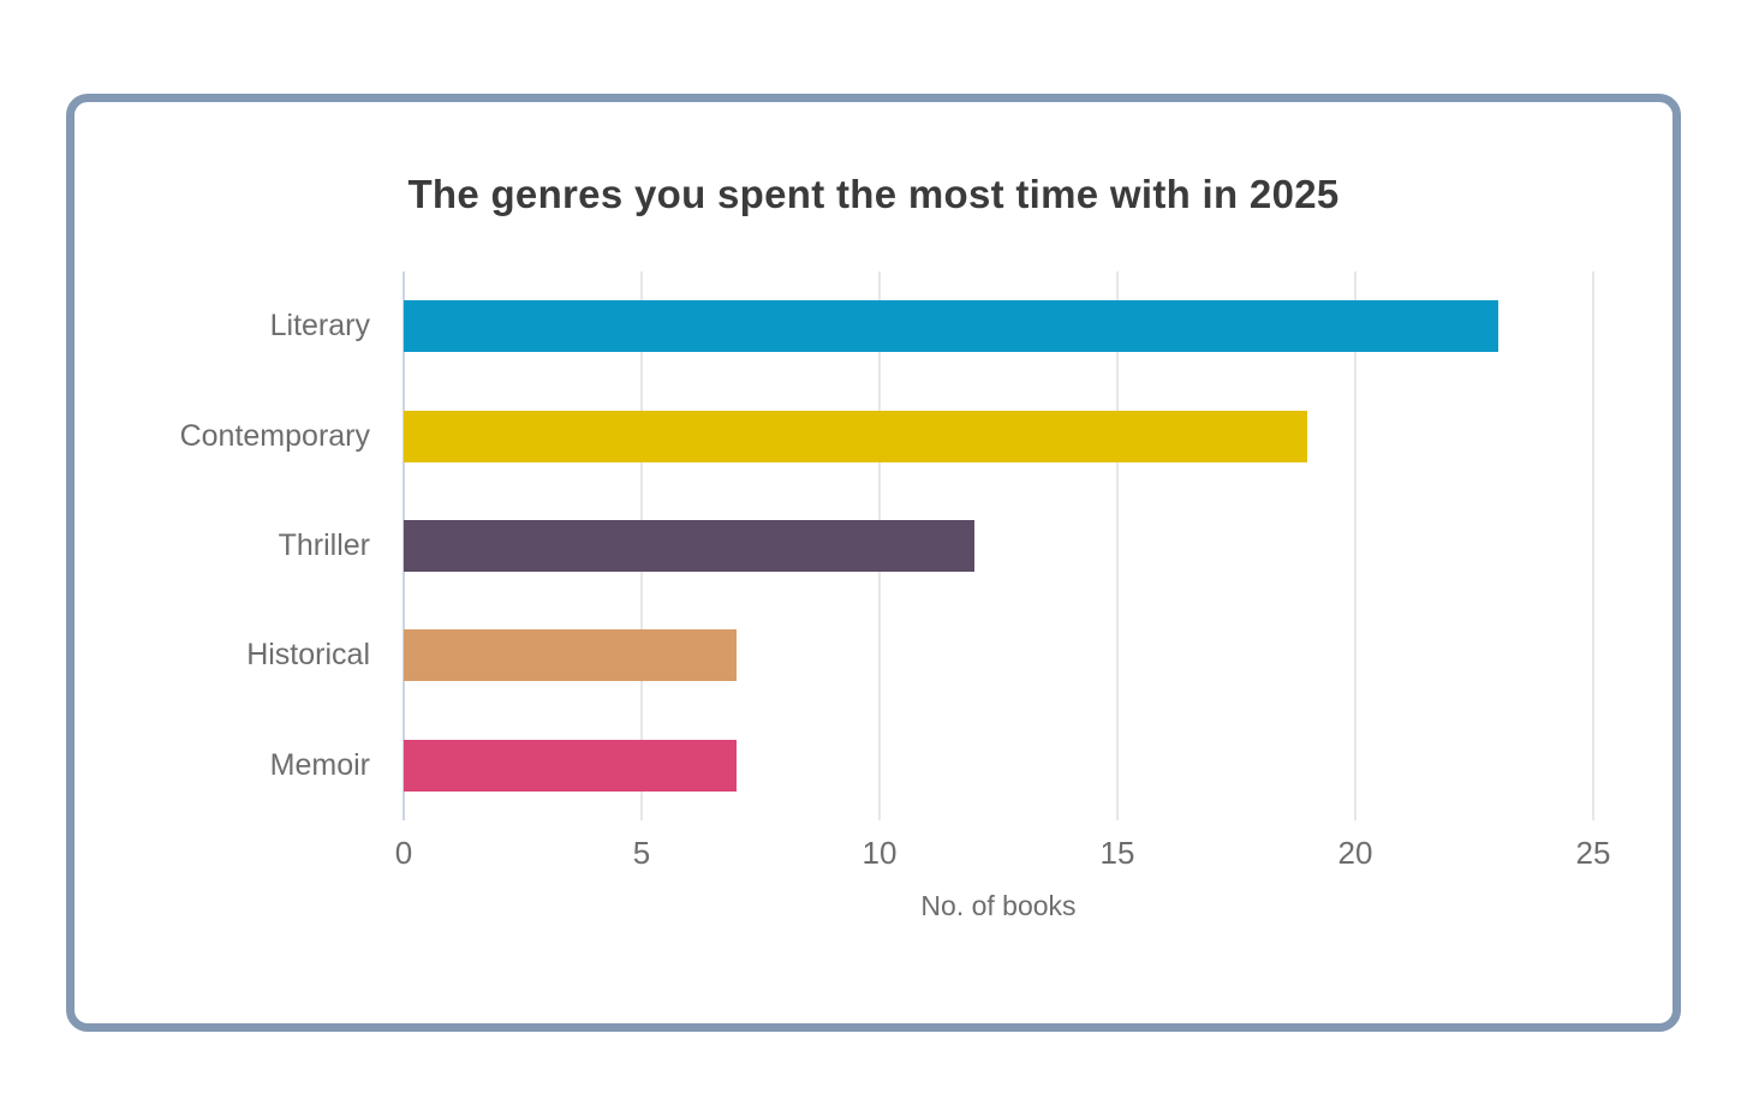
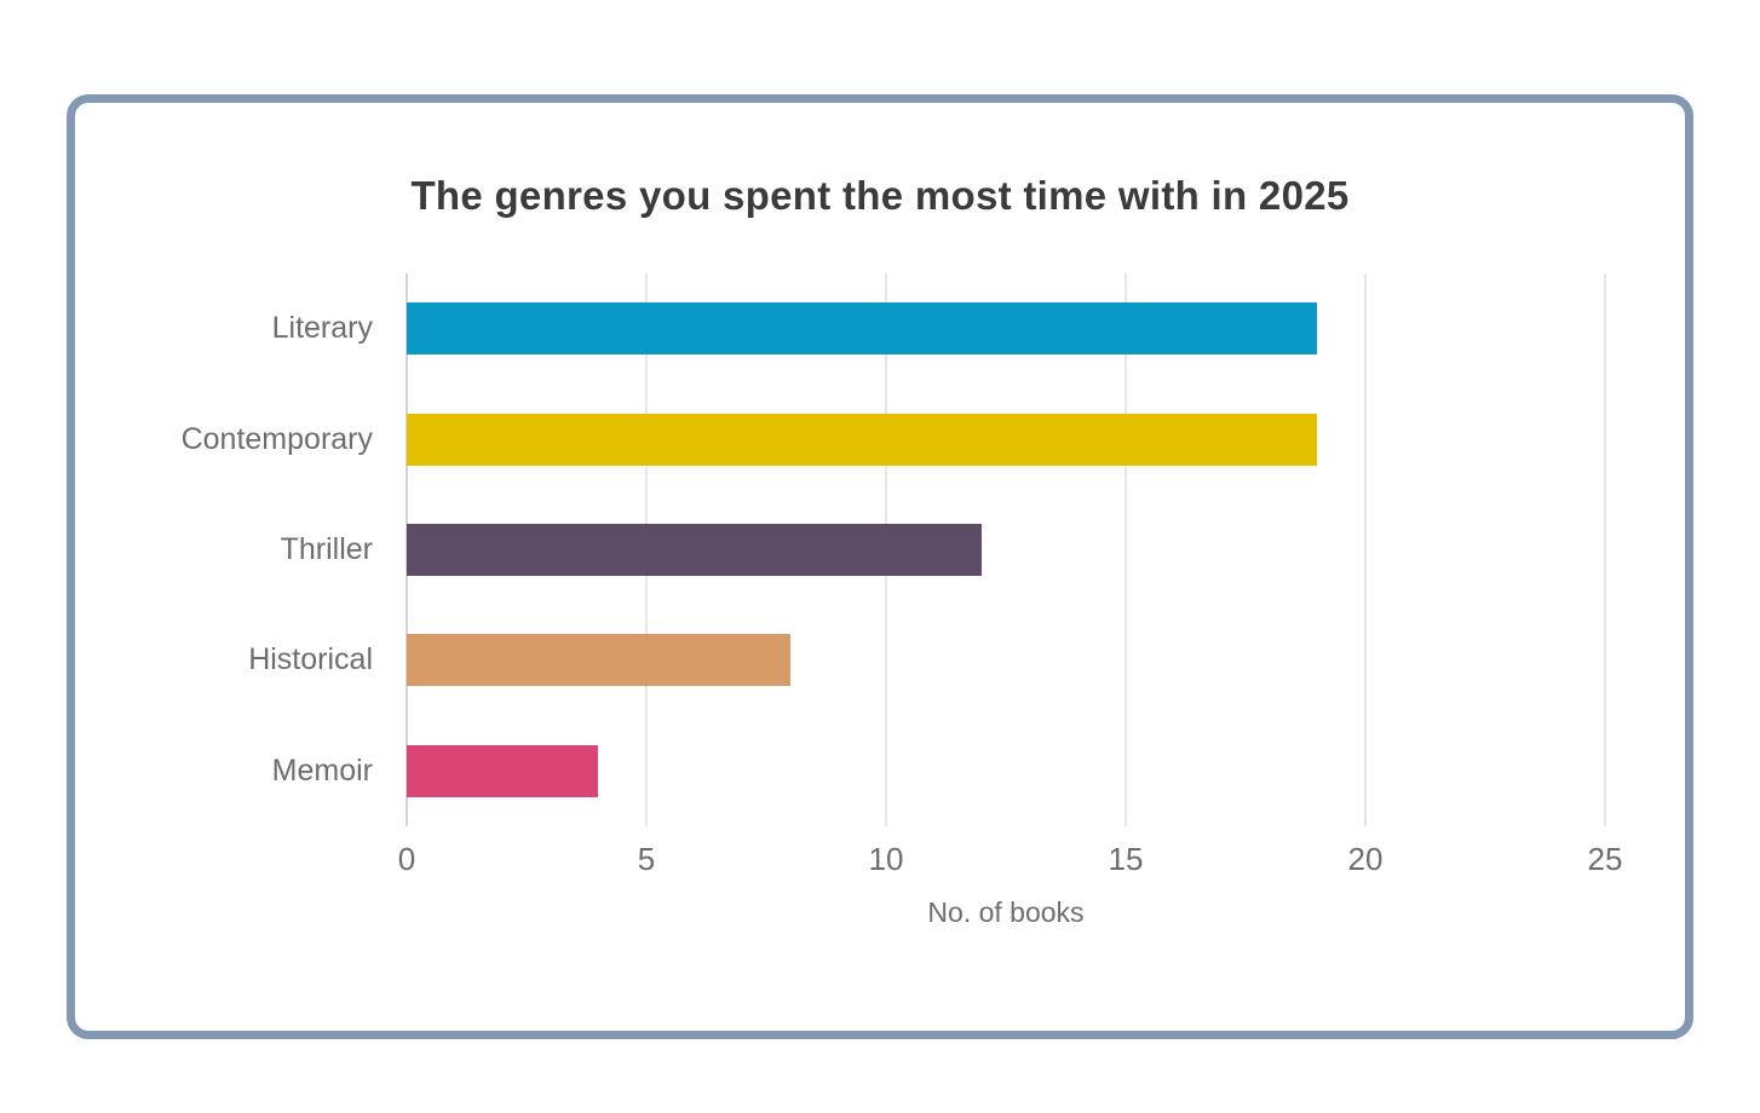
Literary: 23 -> 19
Historical: 7 -> 8
Memoir: 7 -> 4
